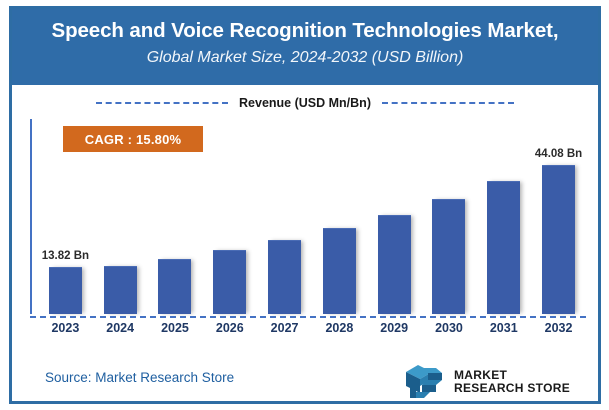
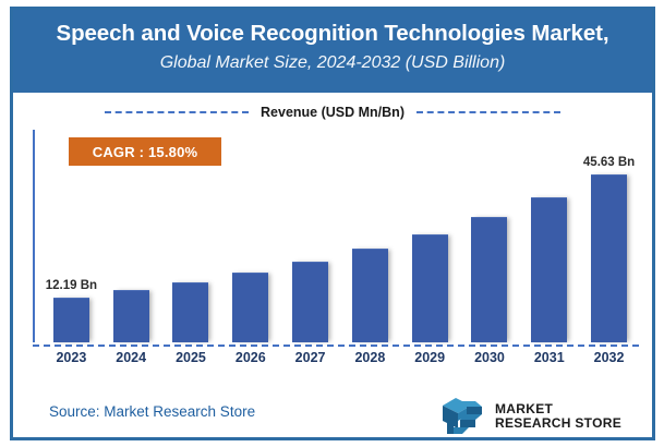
2023: 13.82 -> 12.19
2032: 44.08 -> 45.63
